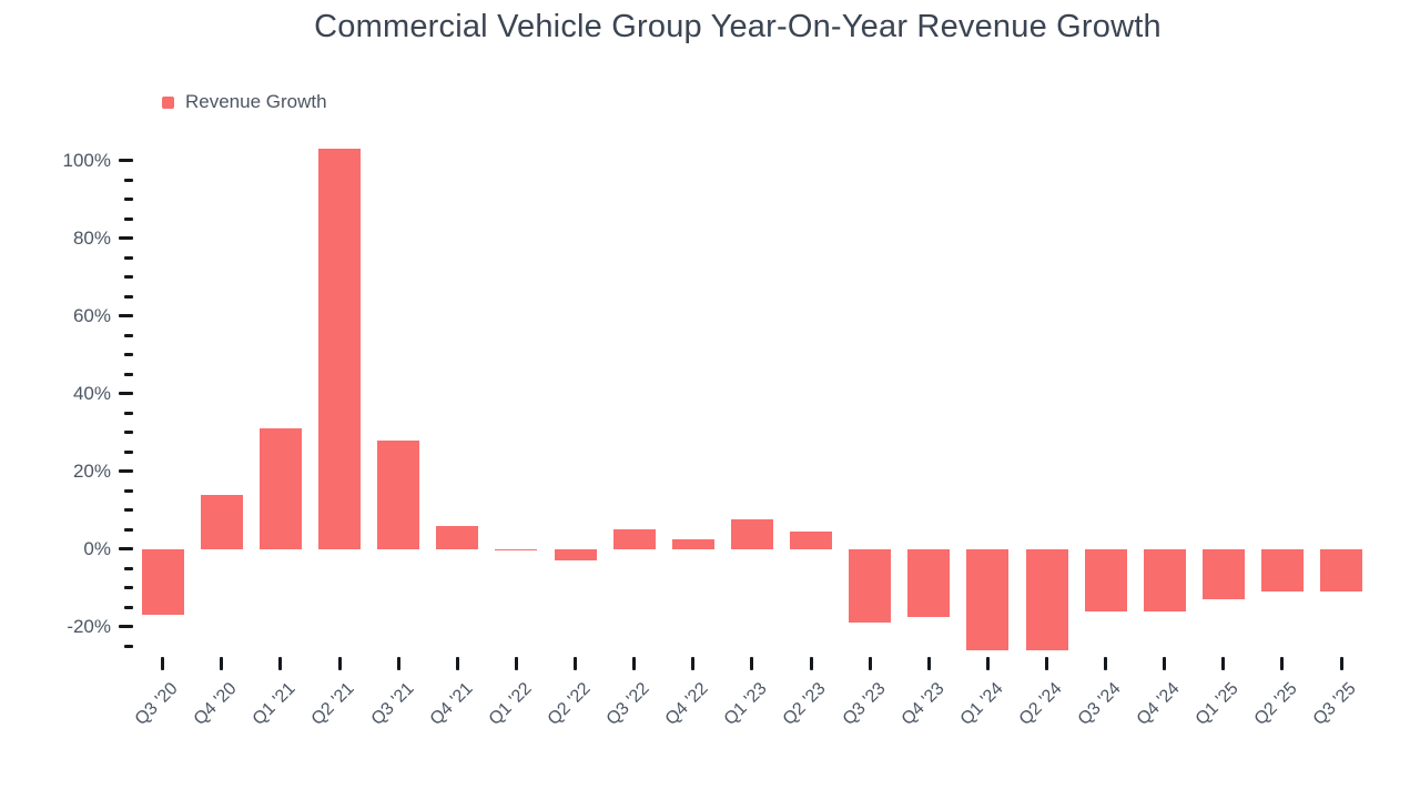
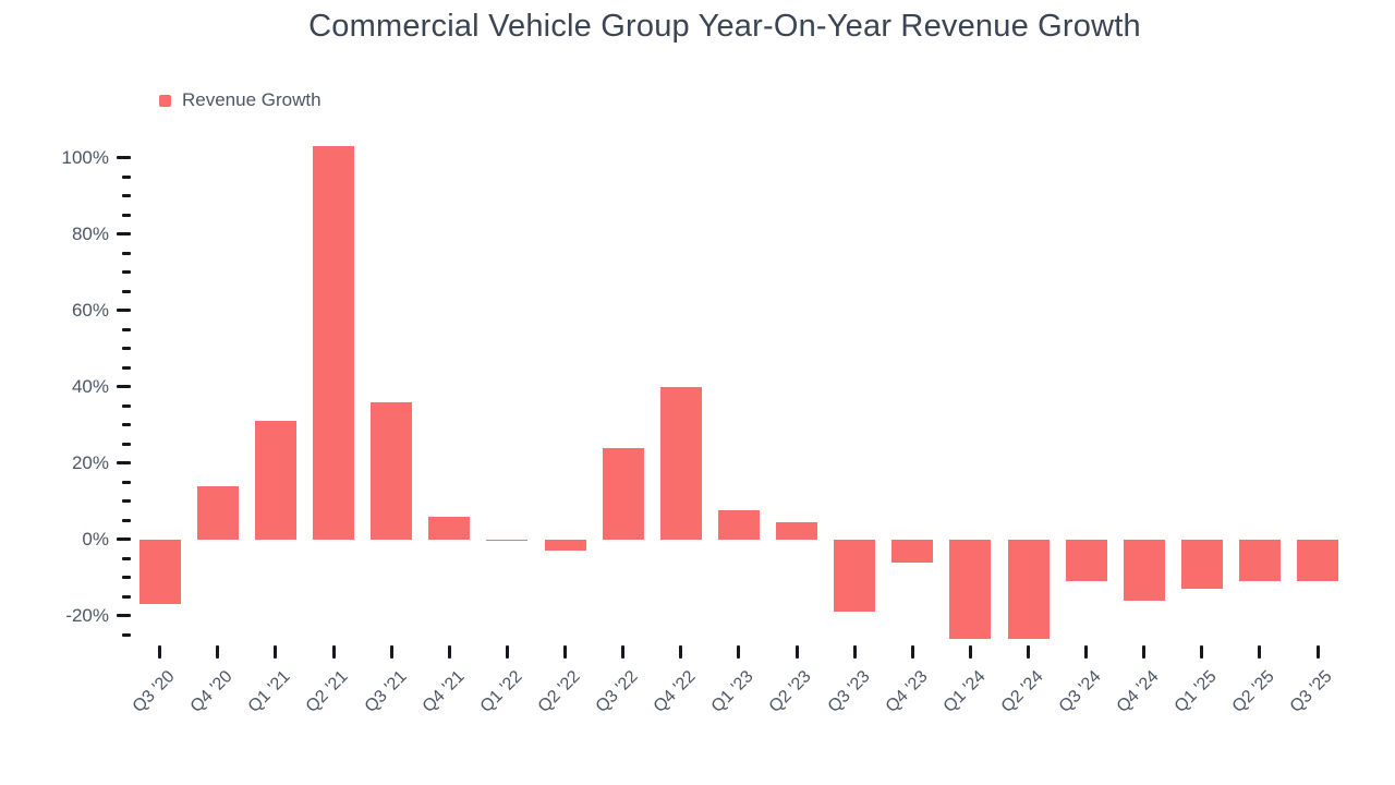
Q3 '21: 28% -> 36%
Q3 '22: 5% -> 24%
Q4 '22: 2% -> 40%
Q4 '23: -18% -> -6%
Q3 '24: -16% -> -11%
